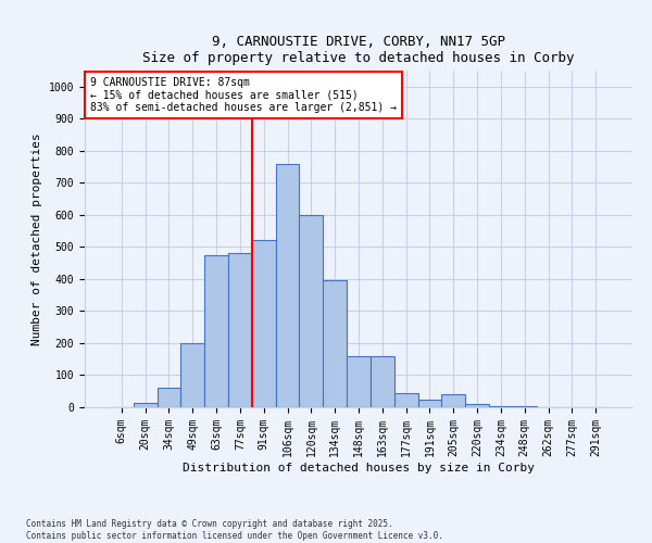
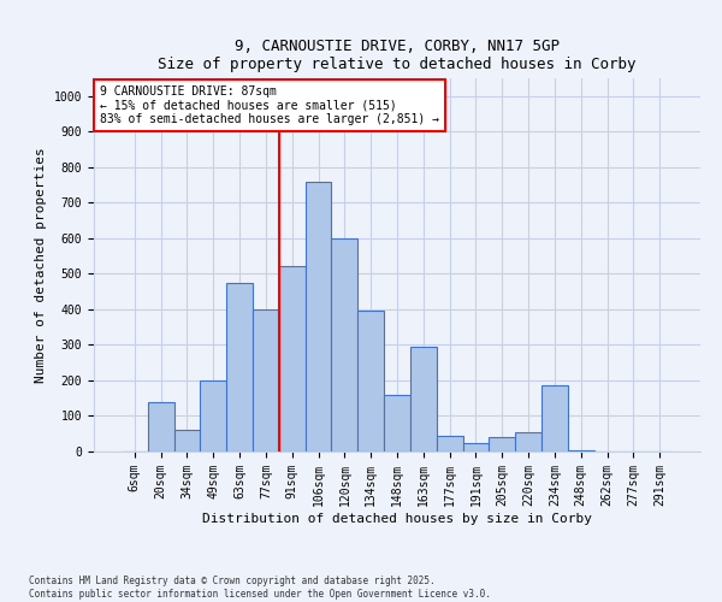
20sqm: 12 -> 140
77sqm: 480 -> 400
163sqm: 160 -> 295
220sqm: 10 -> 55
234sqm: 5 -> 185
